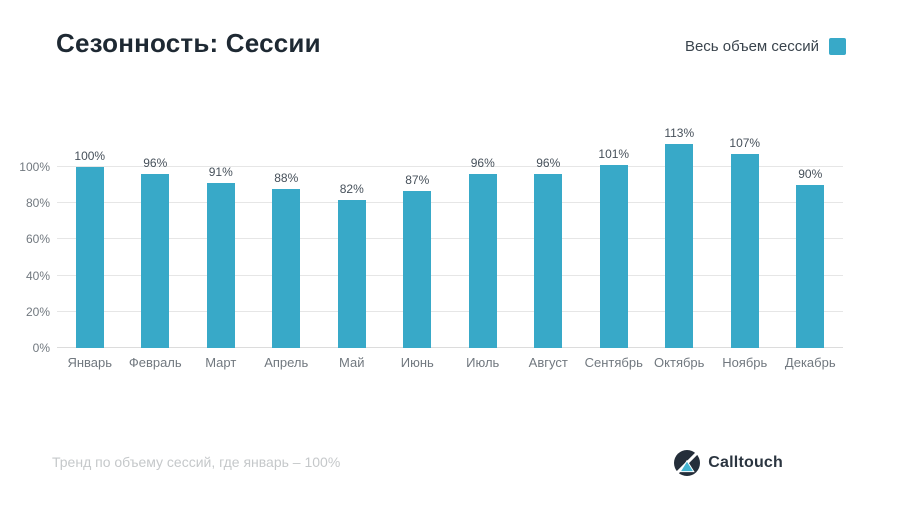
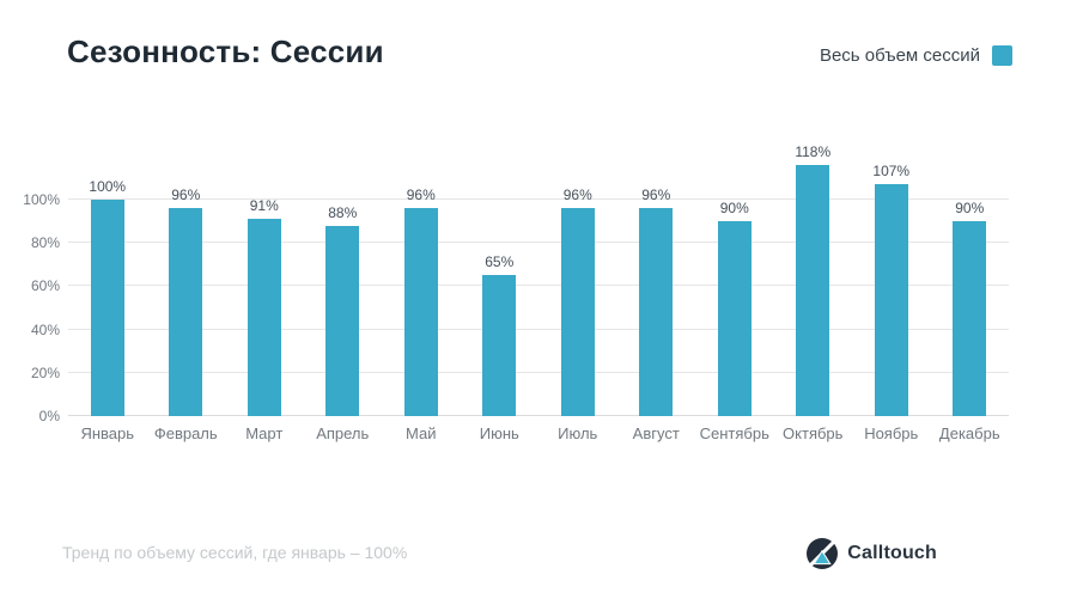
Май: 82% -> 96%
Июнь: 87% -> 65%
Сентябрь: 101% -> 90%
Октябрь: 113% -> 118%
